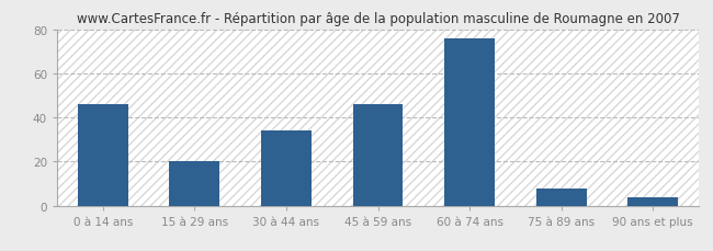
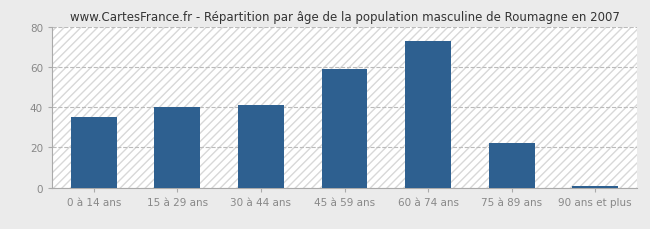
0 à 14 ans: 46 -> 35
15 à 29 ans: 20 -> 40
30 à 44 ans: 34 -> 41
45 à 59 ans: 46 -> 59
60 à 74 ans: 76 -> 73
75 à 89 ans: 8 -> 22
90 ans et plus: 4 -> 1
